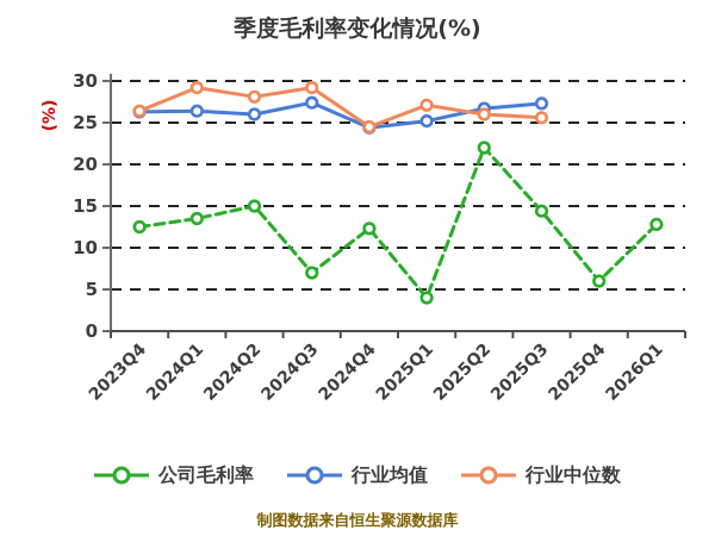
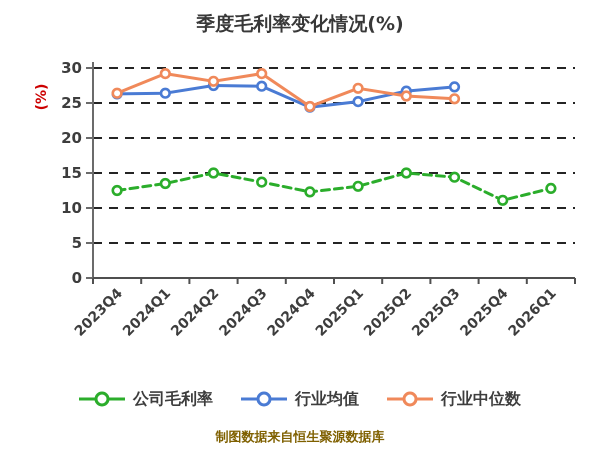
行业均值/2024Q2: 26 -> 28
公司毛利率/2024Q3: 7 -> 14
公司毛利率/2025Q1: 4 -> 13
公司毛利率/2025Q2: 22 -> 15
公司毛利率/2025Q4: 6 -> 11
